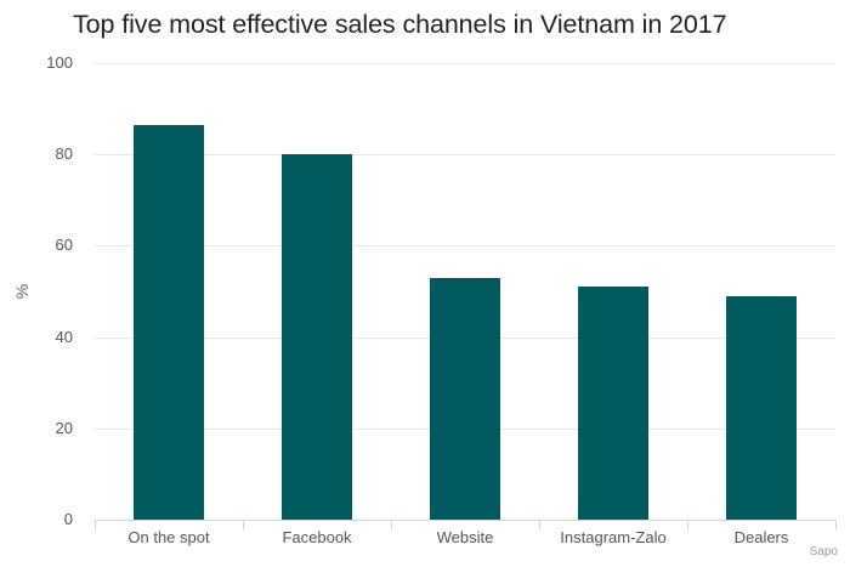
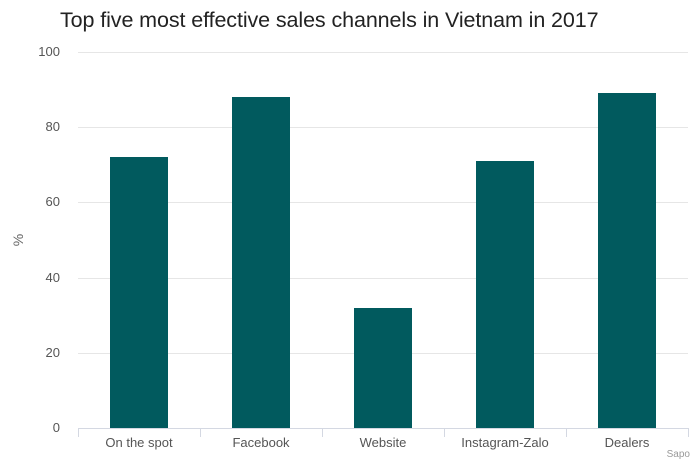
On the spot: 86 -> 72
Facebook: 80 -> 88
Website: 53 -> 32
Instagram-Zalo: 51 -> 71
Dealers: 49 -> 89
